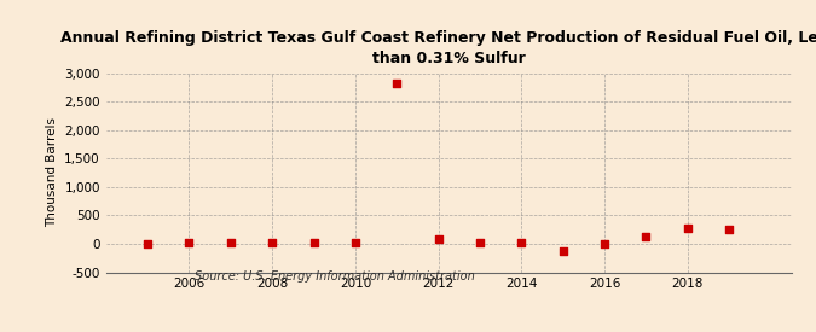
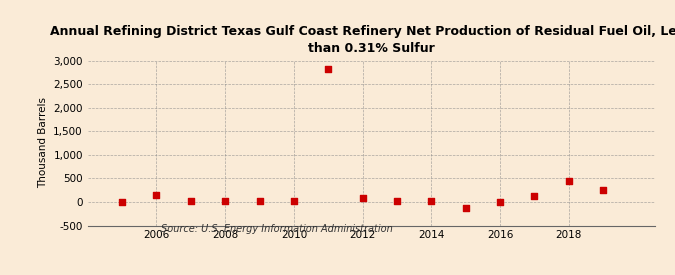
2006: 10 -> 150
2018: 280 -> 450
